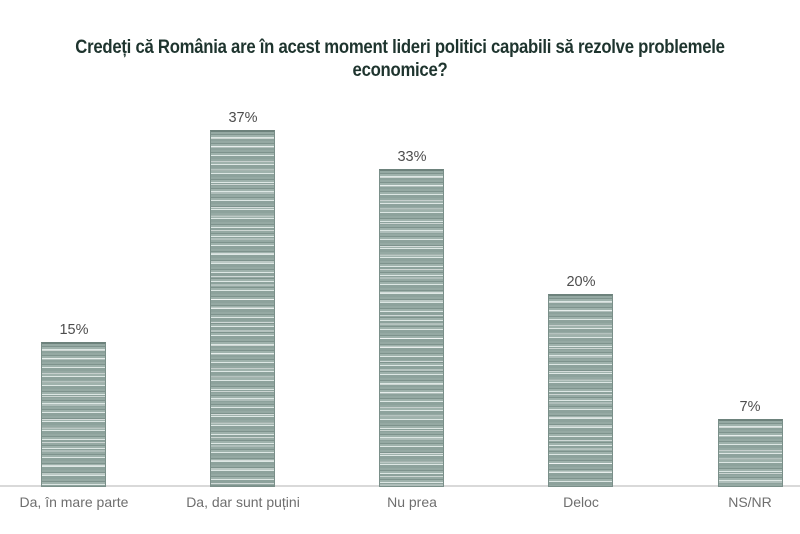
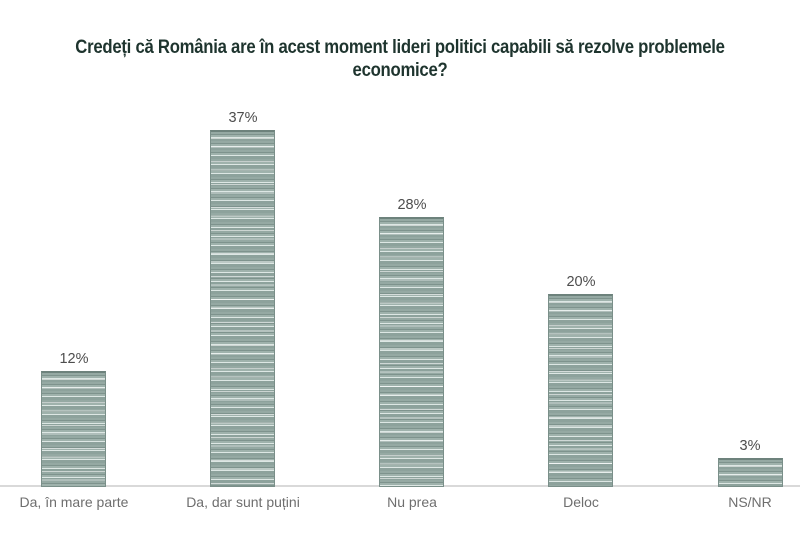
Da, în mare parte: 15% -> 12%
Nu prea: 33% -> 28%
NS/NR: 7% -> 3%
